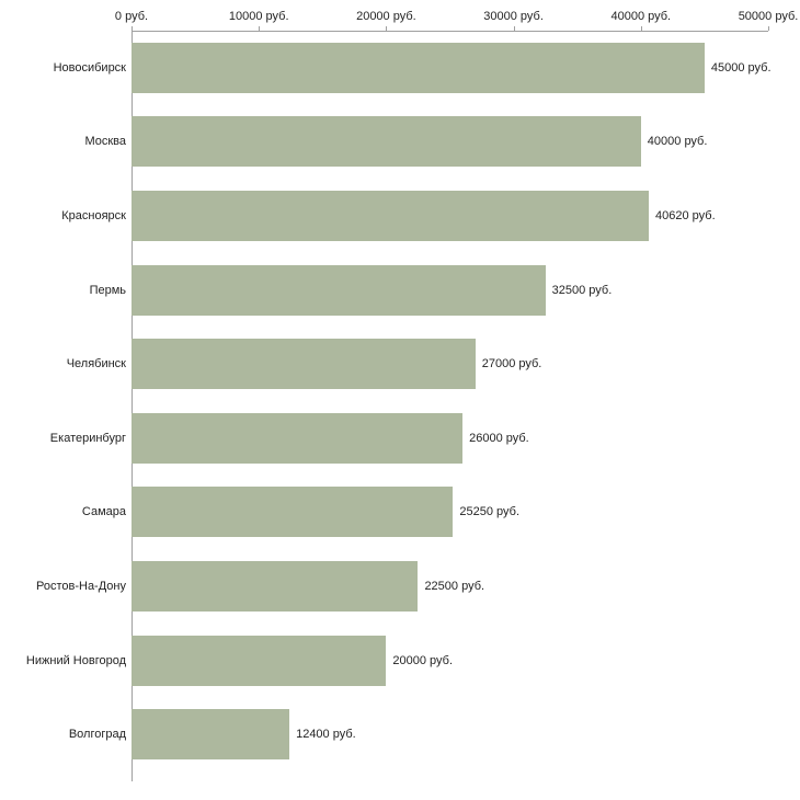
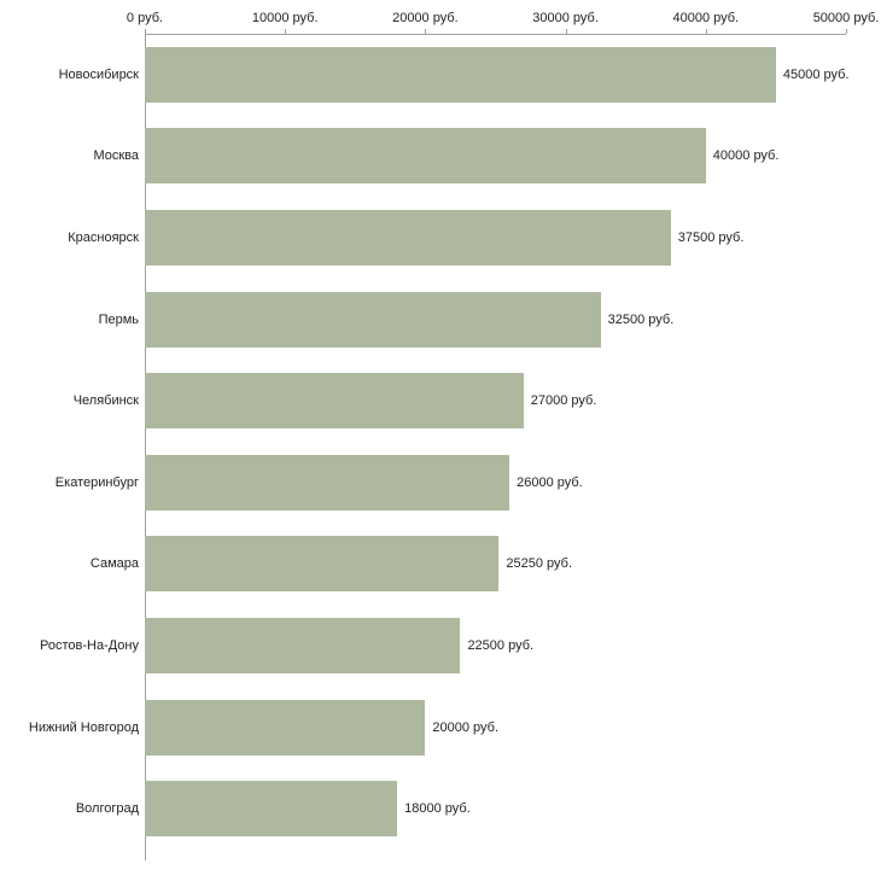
Красноярск: 40620 -> 37500
Волгоград: 12400 -> 18000
